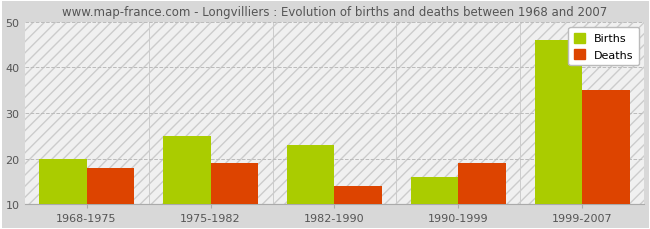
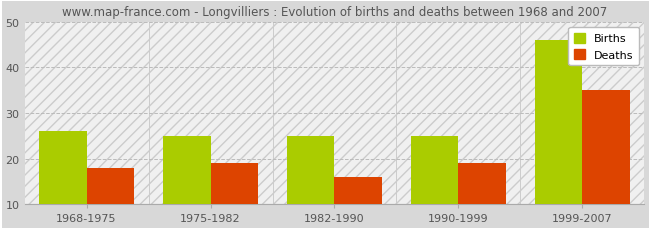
Births/1968-1975: 20 -> 26
Births/1982-1990: 23 -> 25
Deaths/1982-1990: 14 -> 16
Births/1990-1999: 16 -> 25
